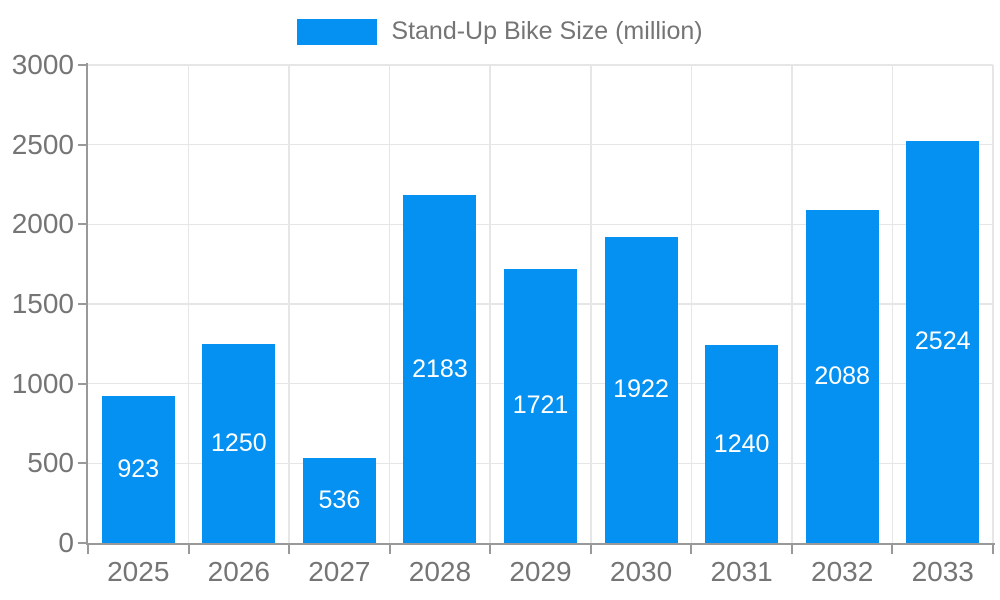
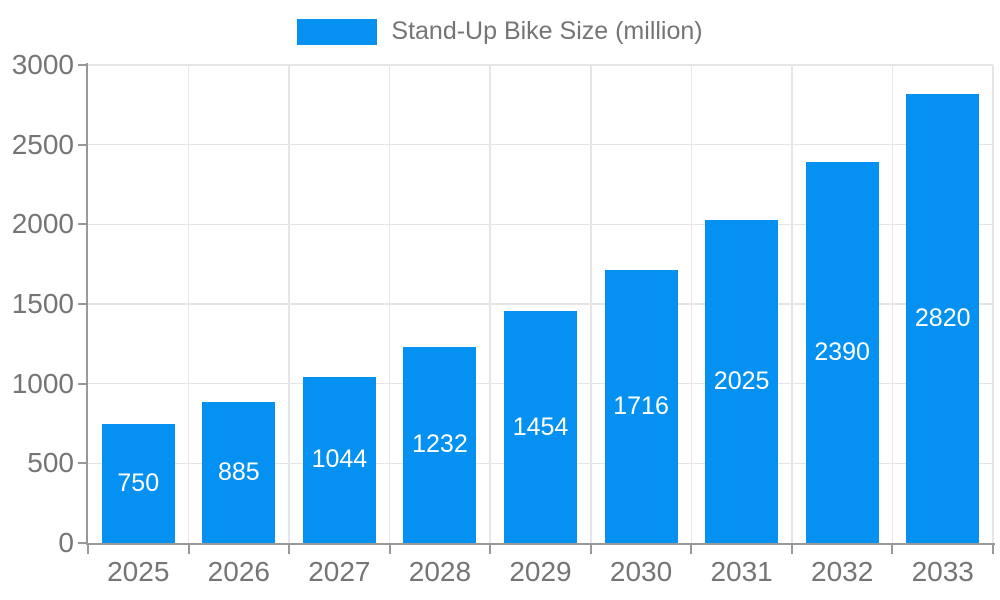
2025: 923 -> 750
2026: 1250 -> 885
2027: 536 -> 1044
2028: 2183 -> 1232
2029: 1721 -> 1454
2030: 1922 -> 1716
2031: 1240 -> 2025
2032: 2088 -> 2390
2033: 2524 -> 2820
